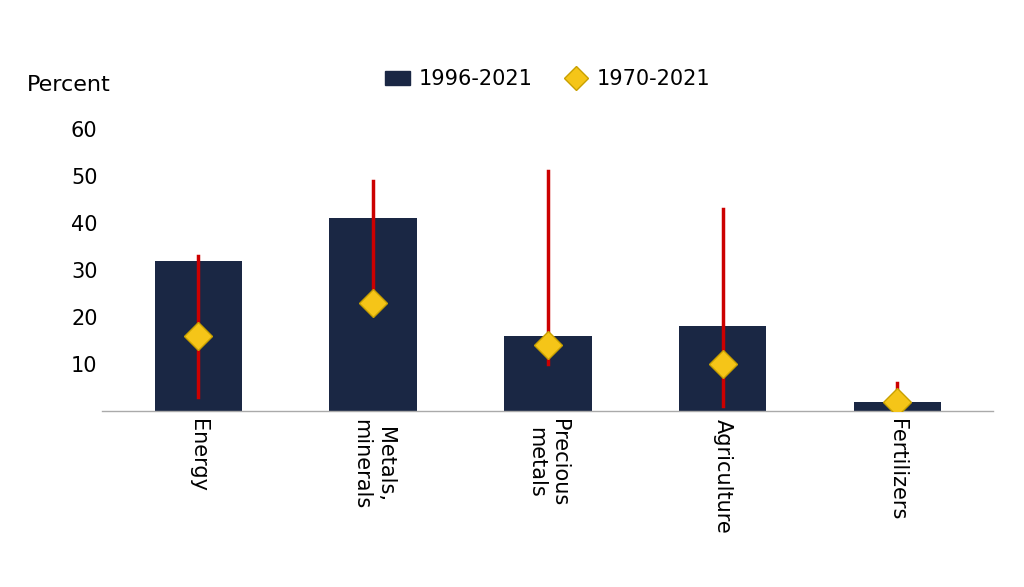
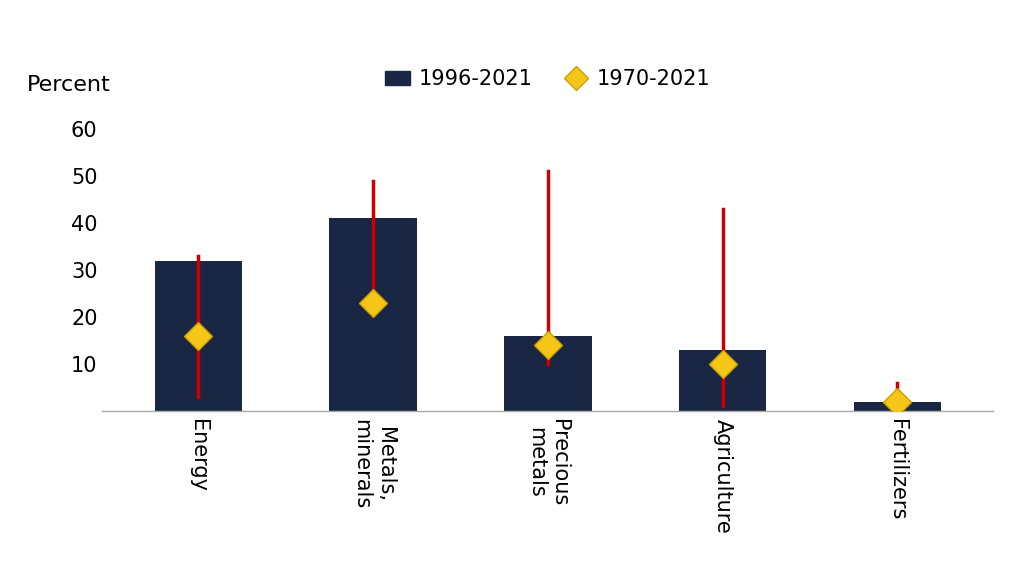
Agriculture: 18 -> 13
